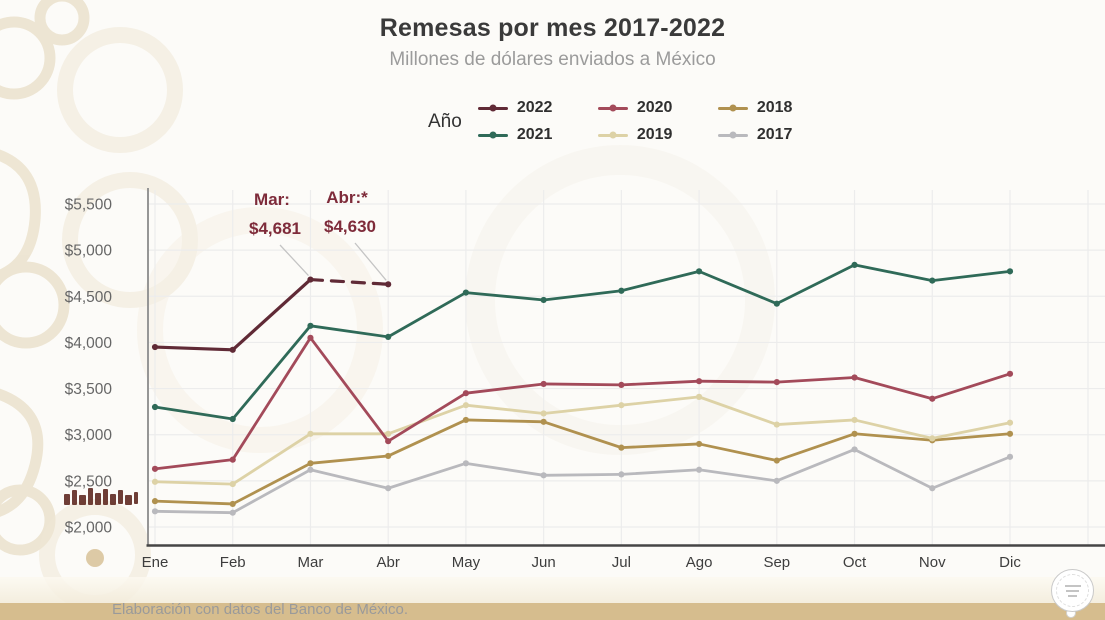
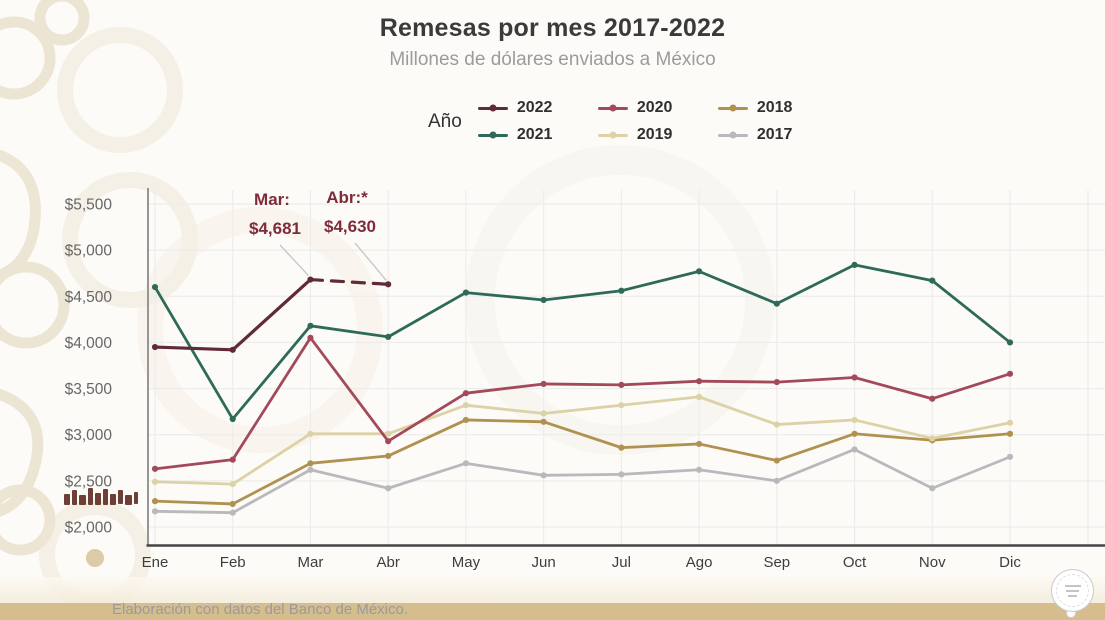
2021/Ene: $3300 -> $4600
2021/Dic: $4800 -> $4000
